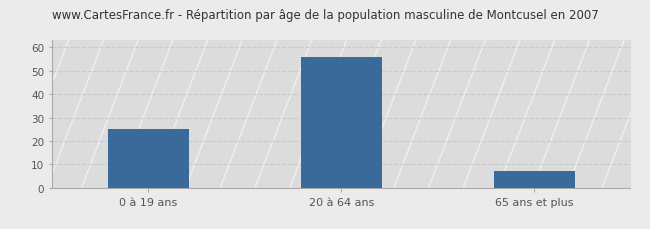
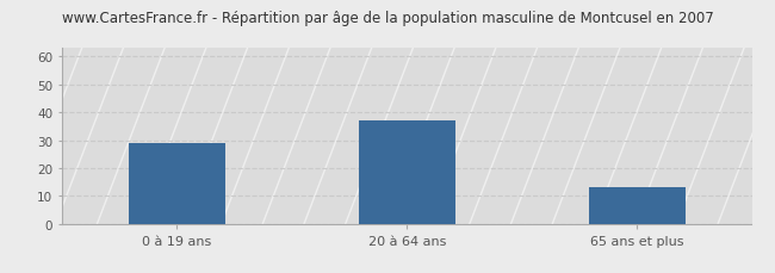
0 à 19 ans: 25 -> 29
20 à 64 ans: 56 -> 37
65 ans et plus: 7 -> 13
